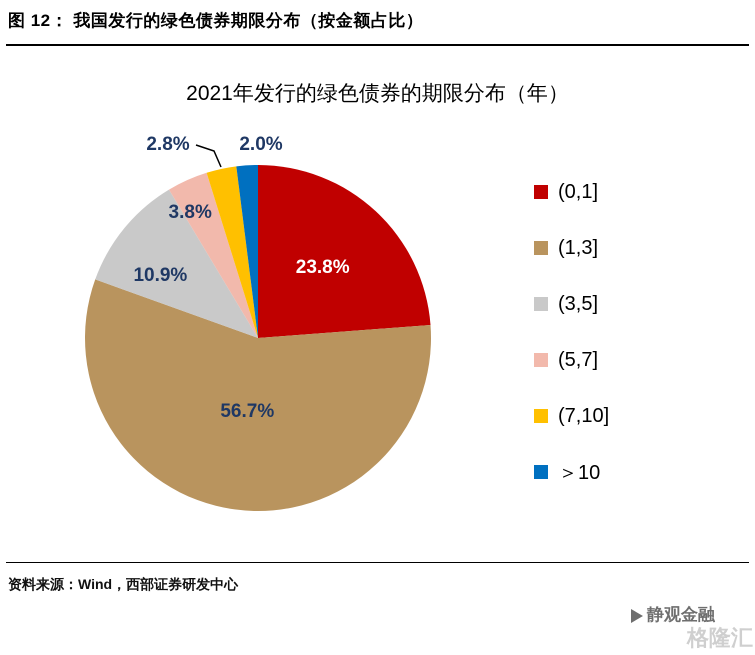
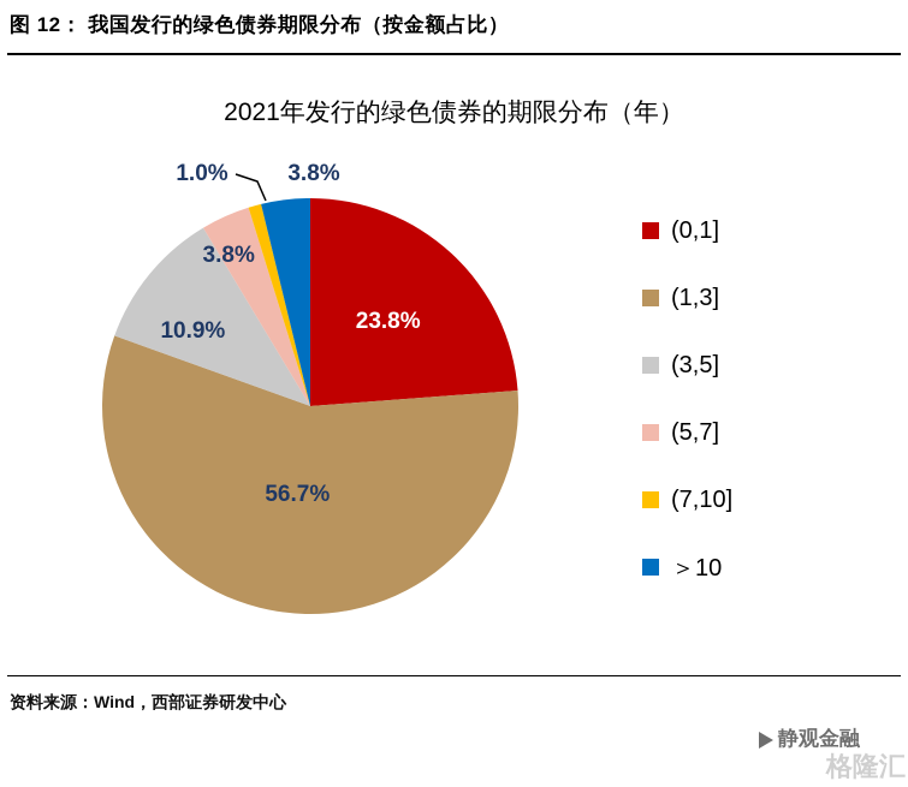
(7,10]: 2.8% -> 1.0%
＞10: 2.0% -> 3.8%
